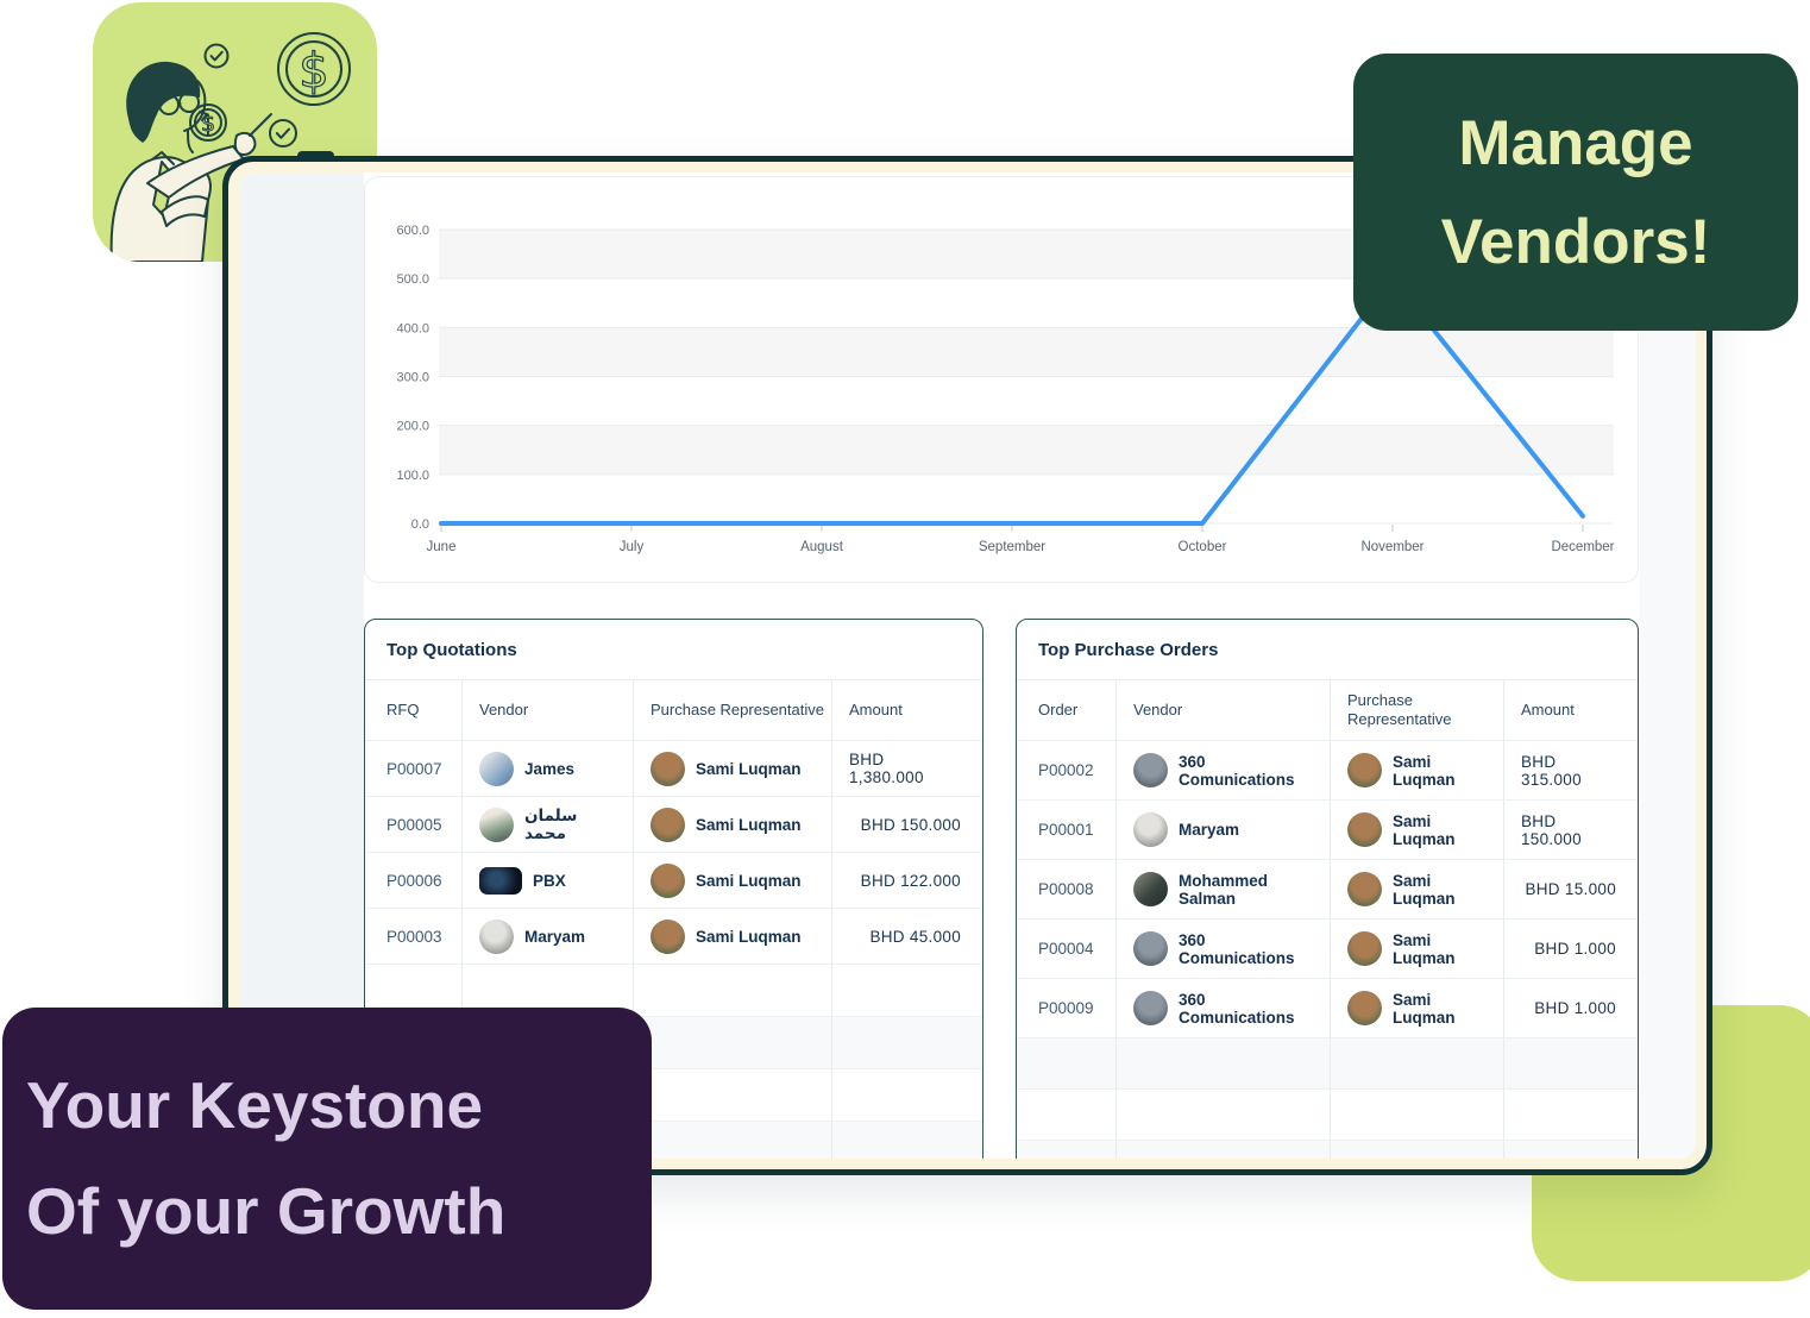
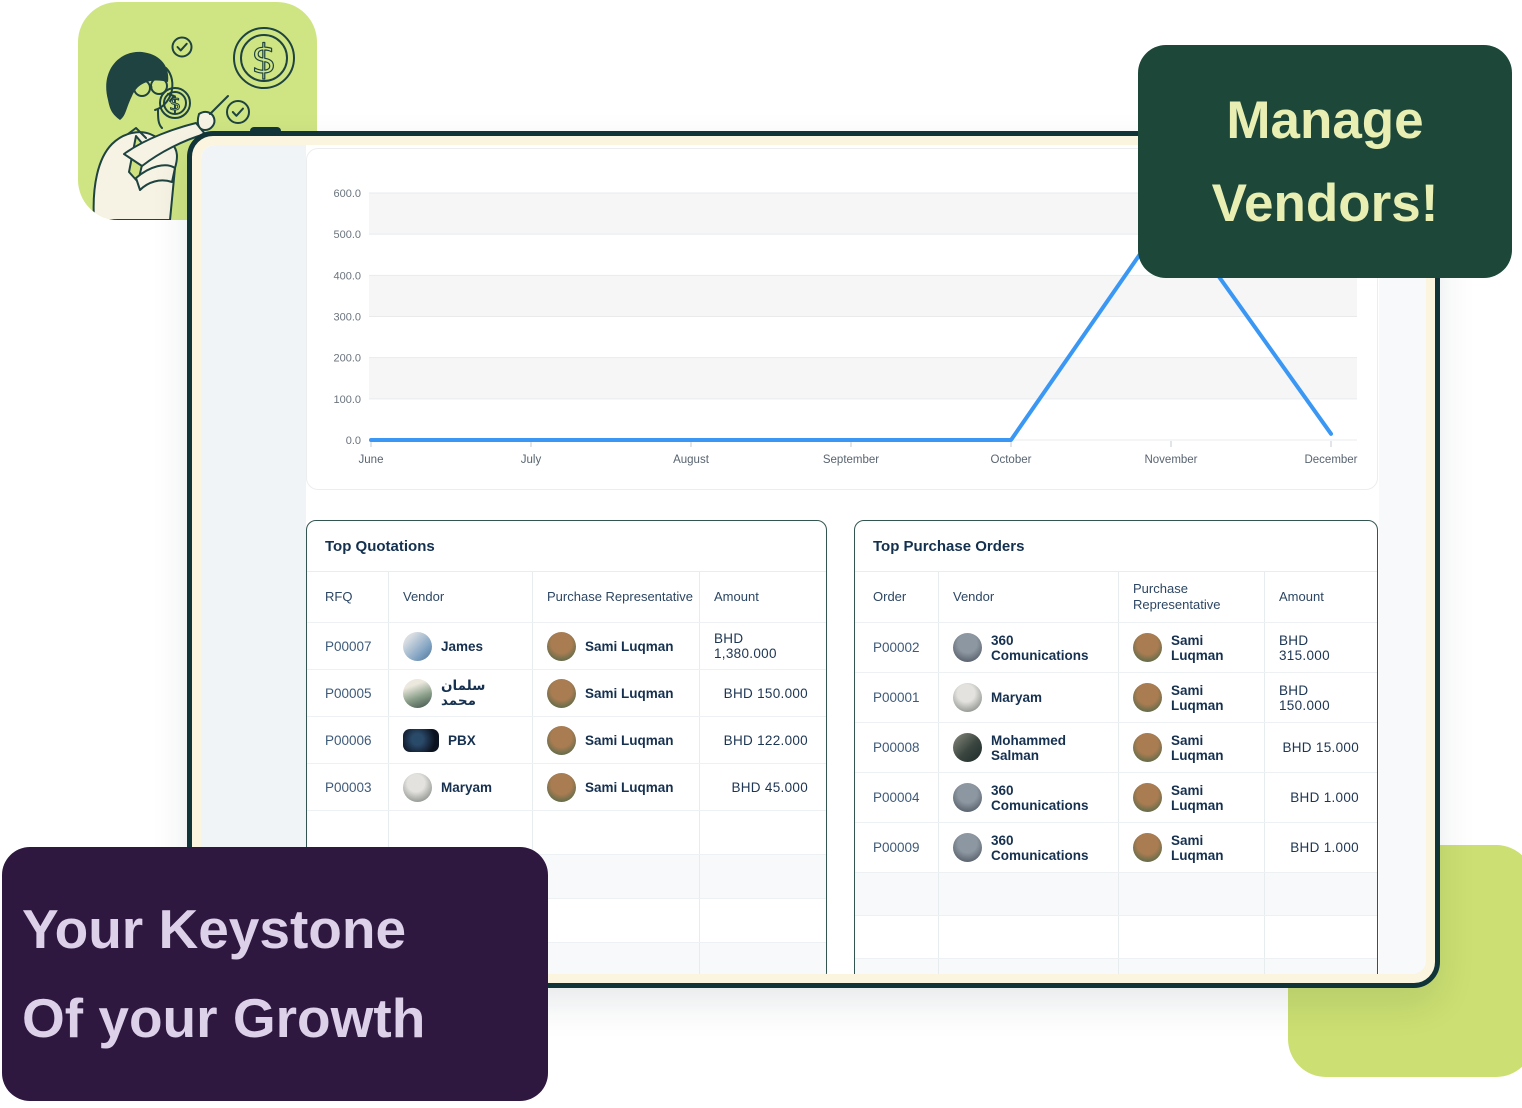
November: 500 -> 560
